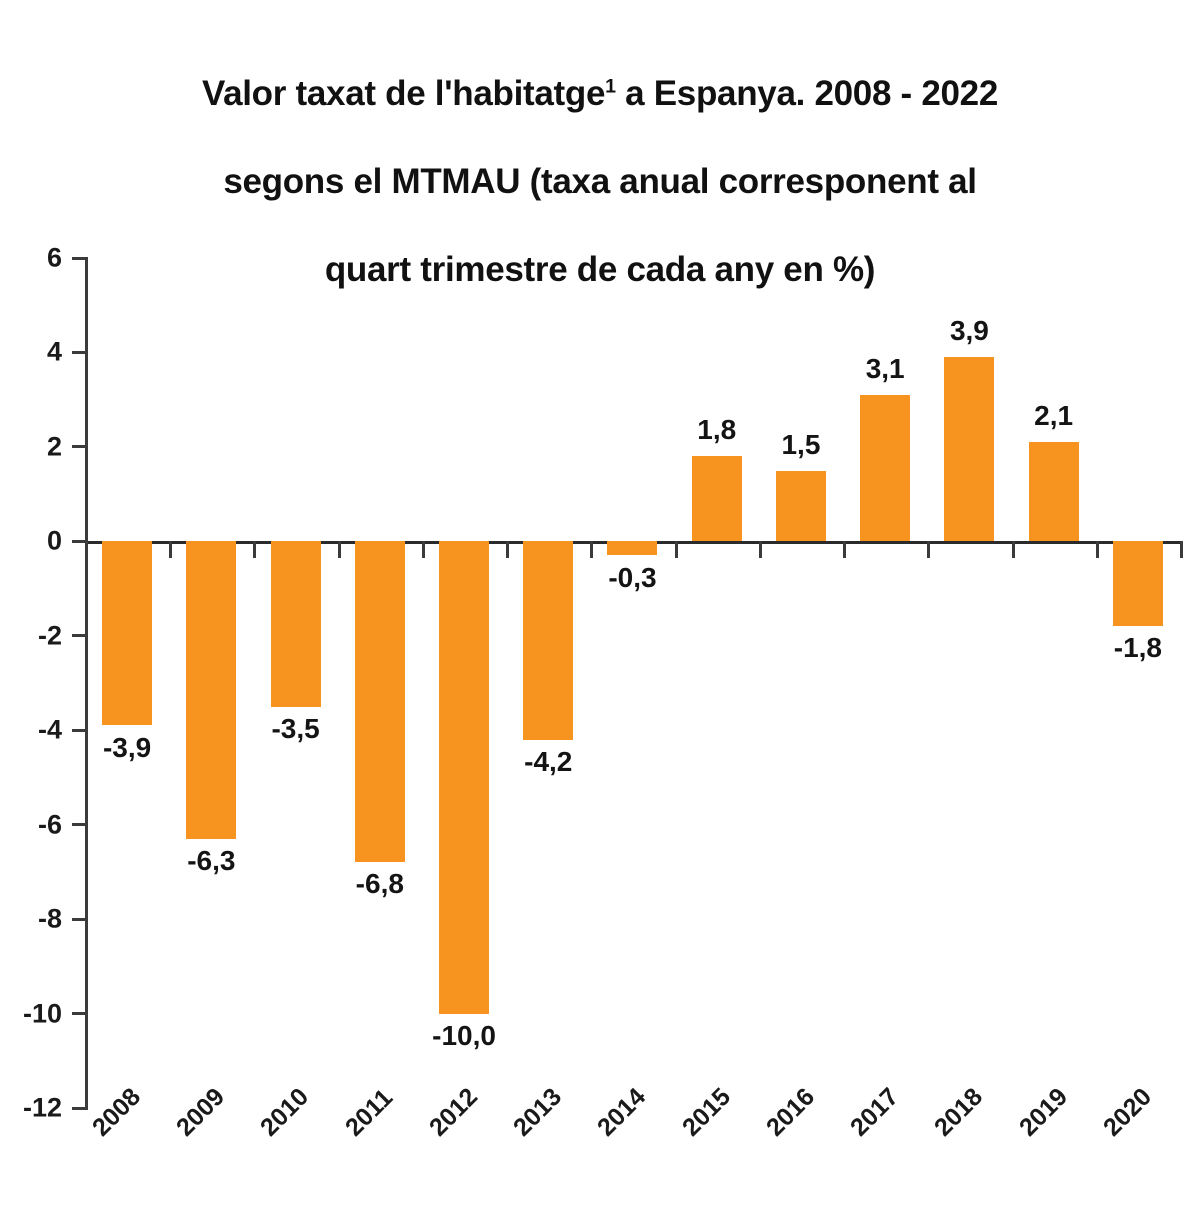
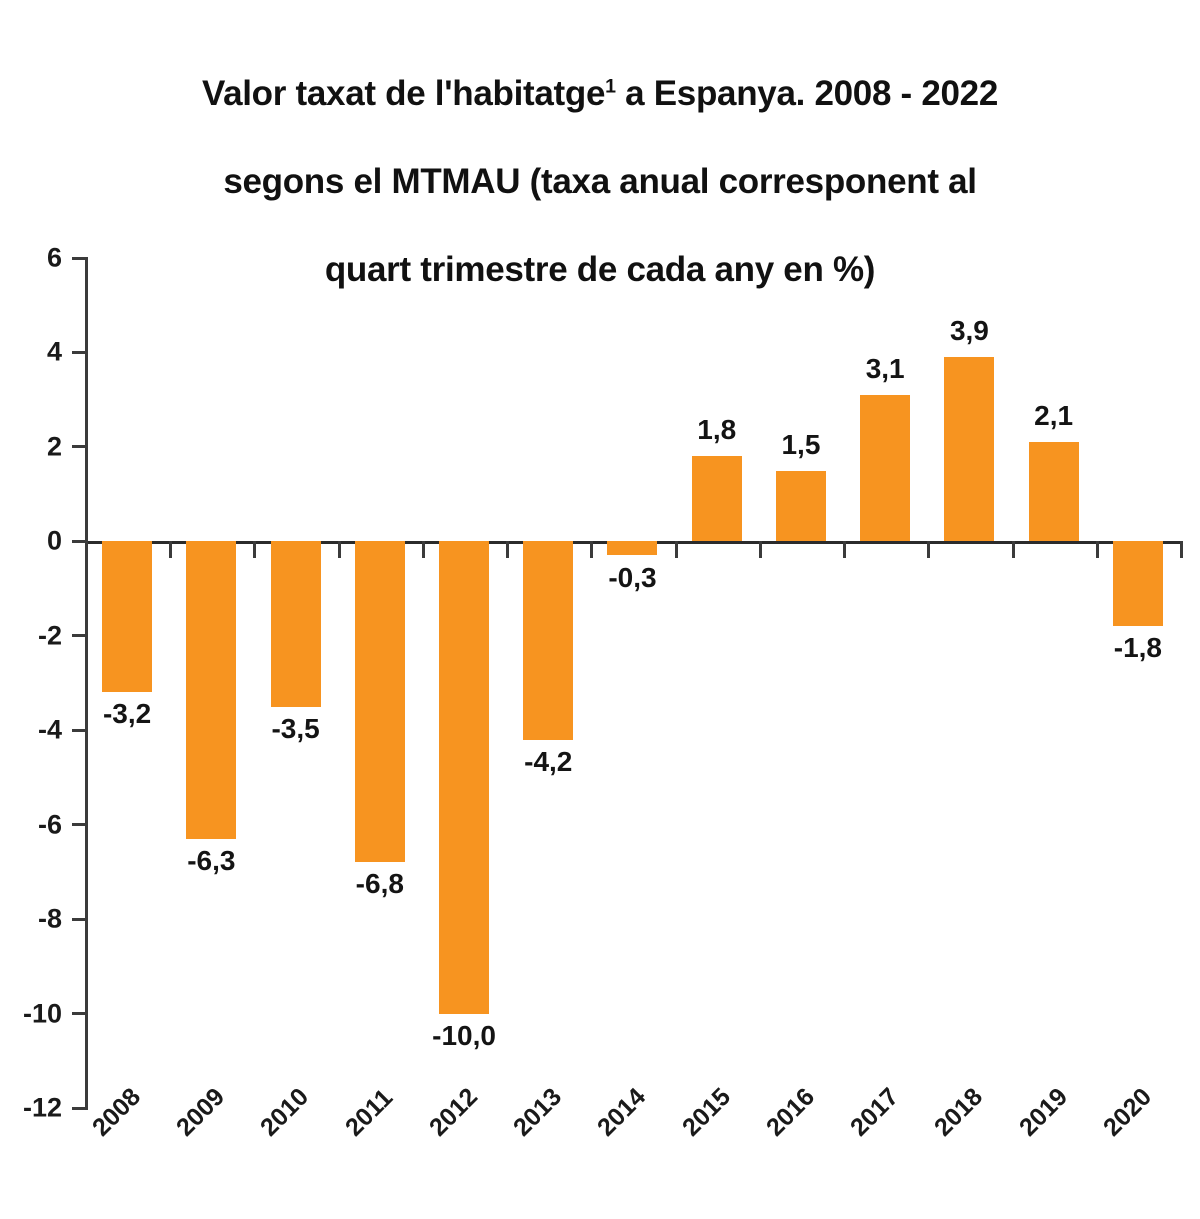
2008: -3,9 -> -3,2
